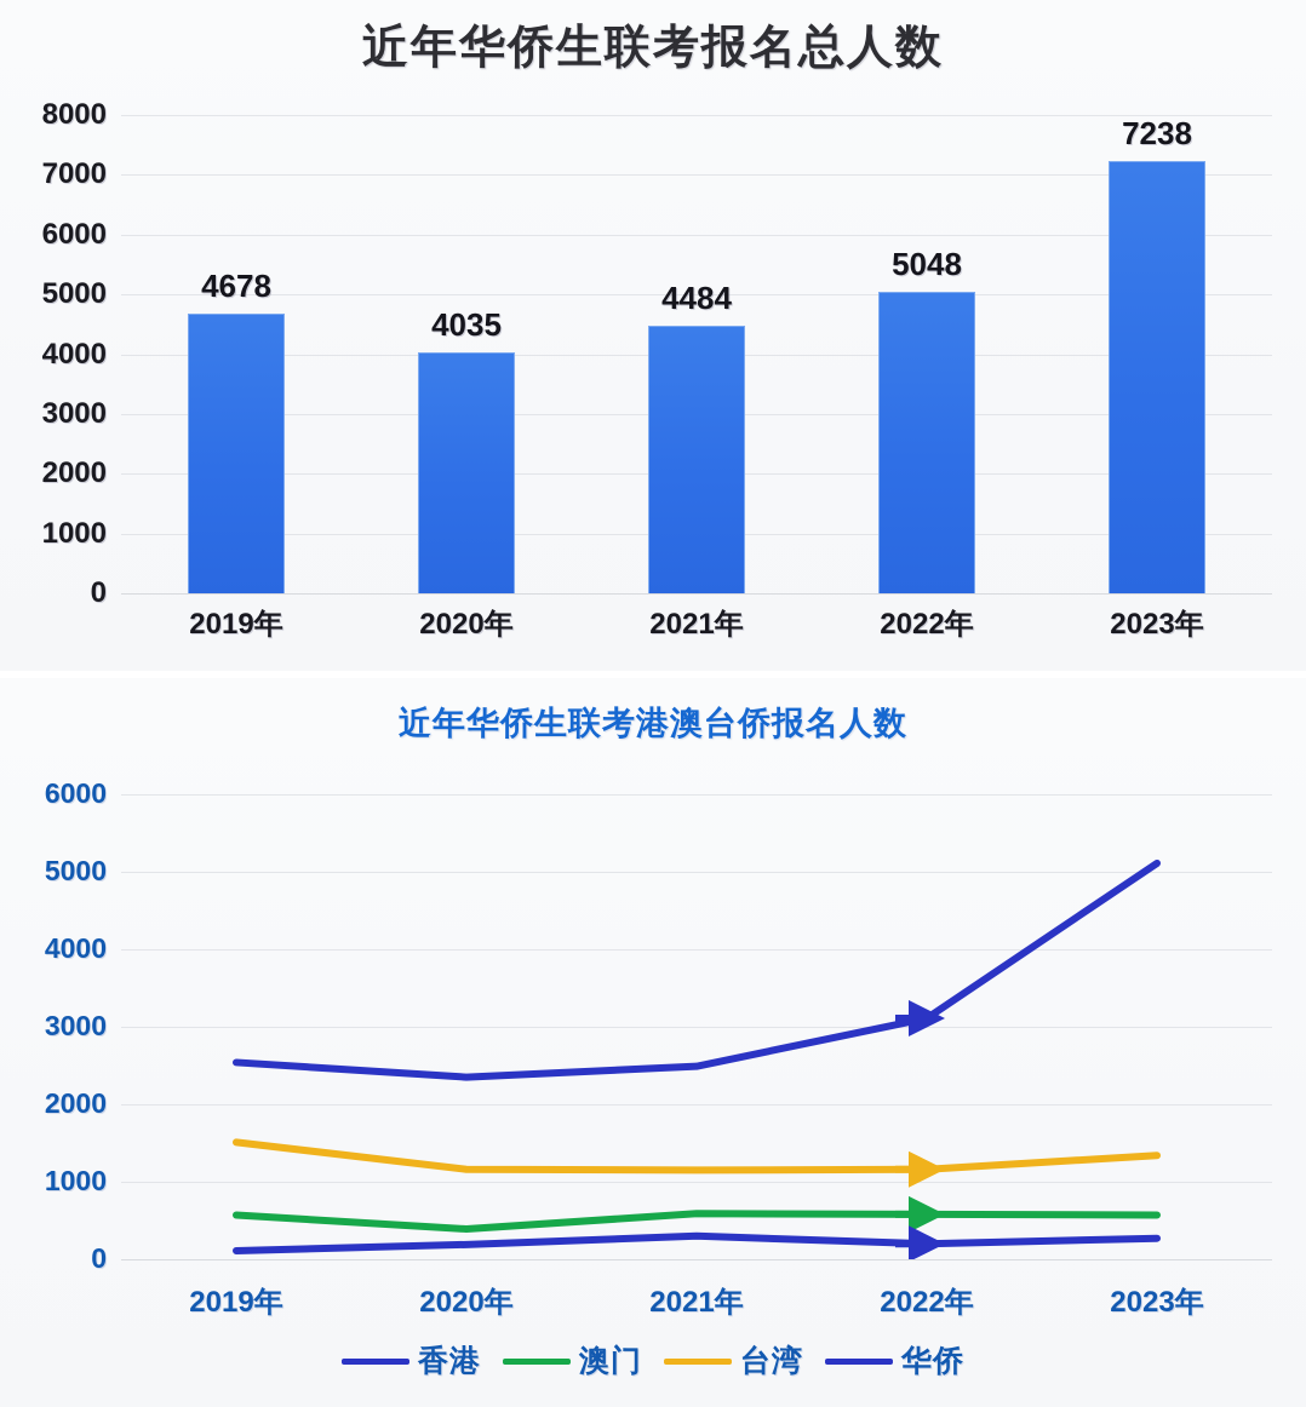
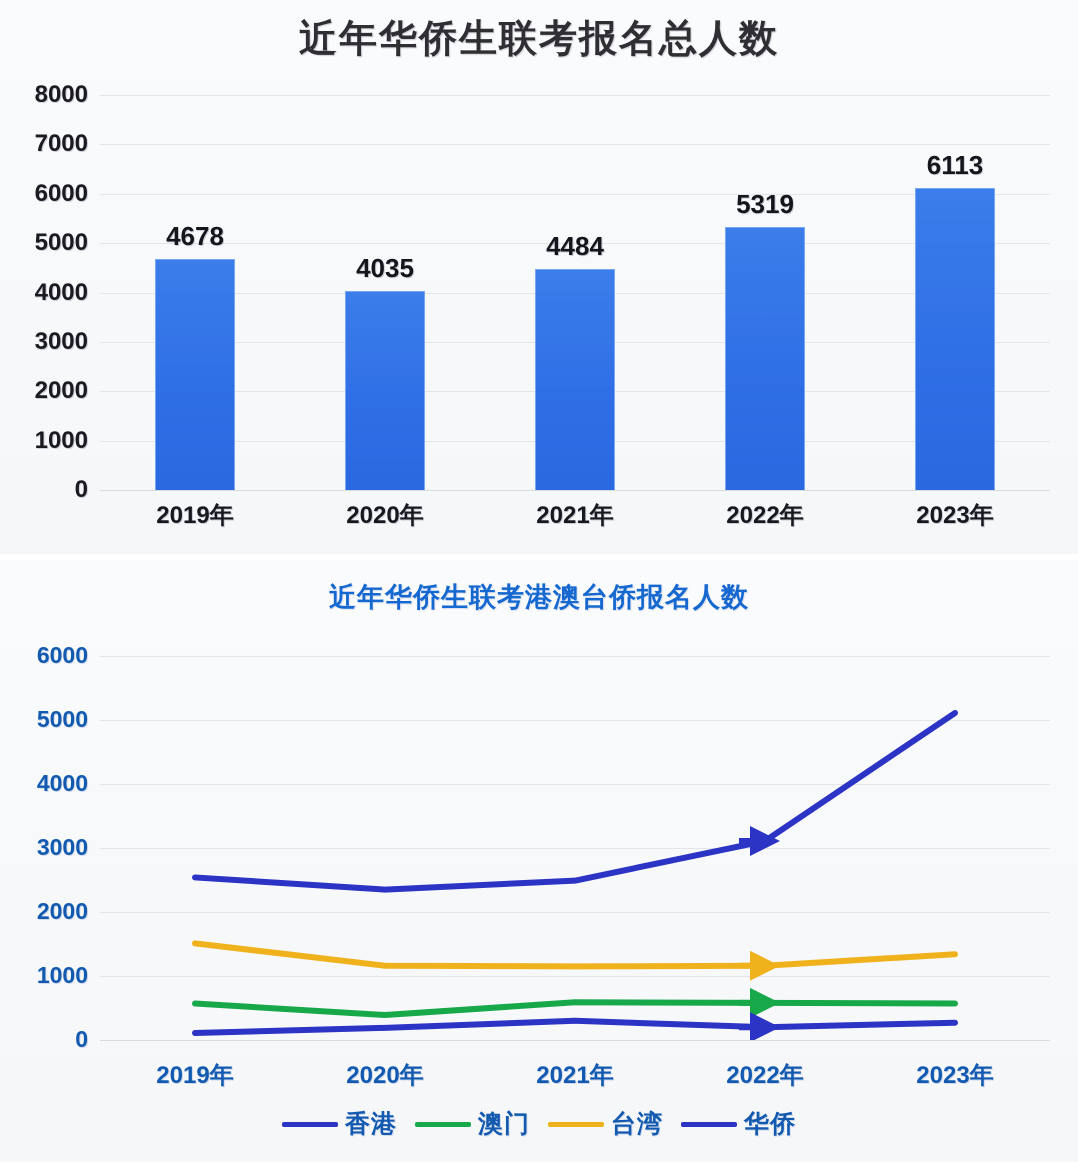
近年华侨生联考报名总人数/2022年: 5048 -> 5319
近年华侨生联考报名总人数/2023年: 7238 -> 6113
